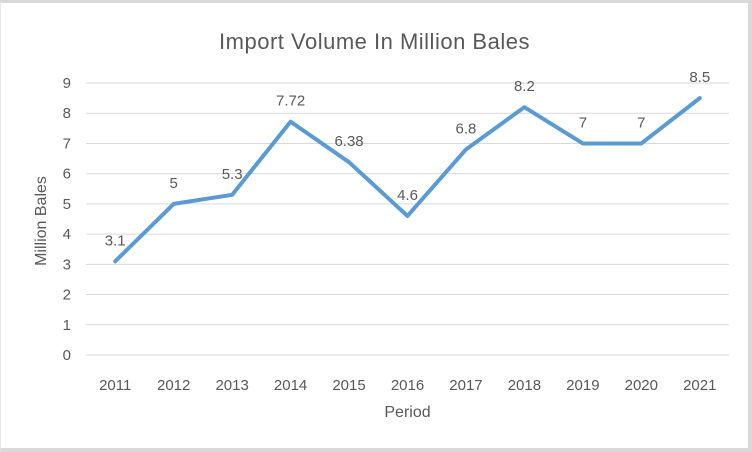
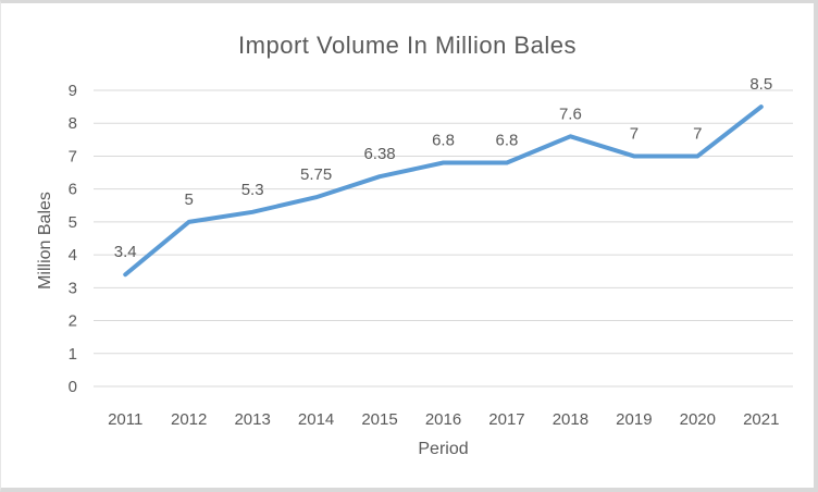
2011: 3.1 -> 3.4
2014: 7.72 -> 5.75
2016: 4.6 -> 6.8
2018: 8.2 -> 7.6
